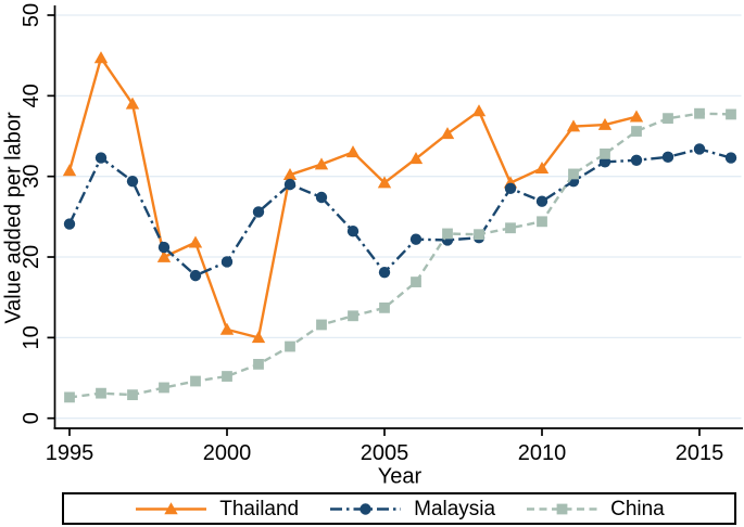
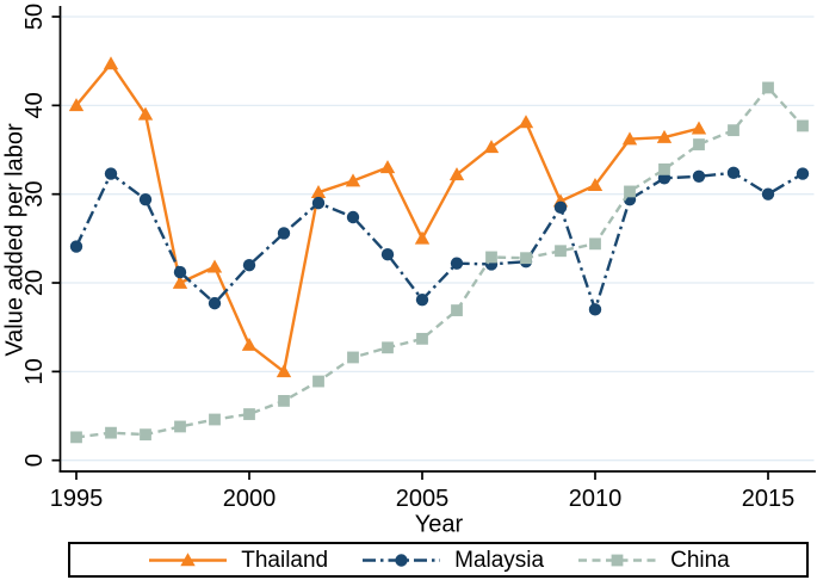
Thailand/1995: 31 -> 40
Thailand/2000: 11 -> 13
Malaysia/2000: 19 -> 22
Thailand/2005: 29 -> 25
Malaysia/2010: 27 -> 17
Malaysia/2015: 33 -> 30
China/2015: 38 -> 42
